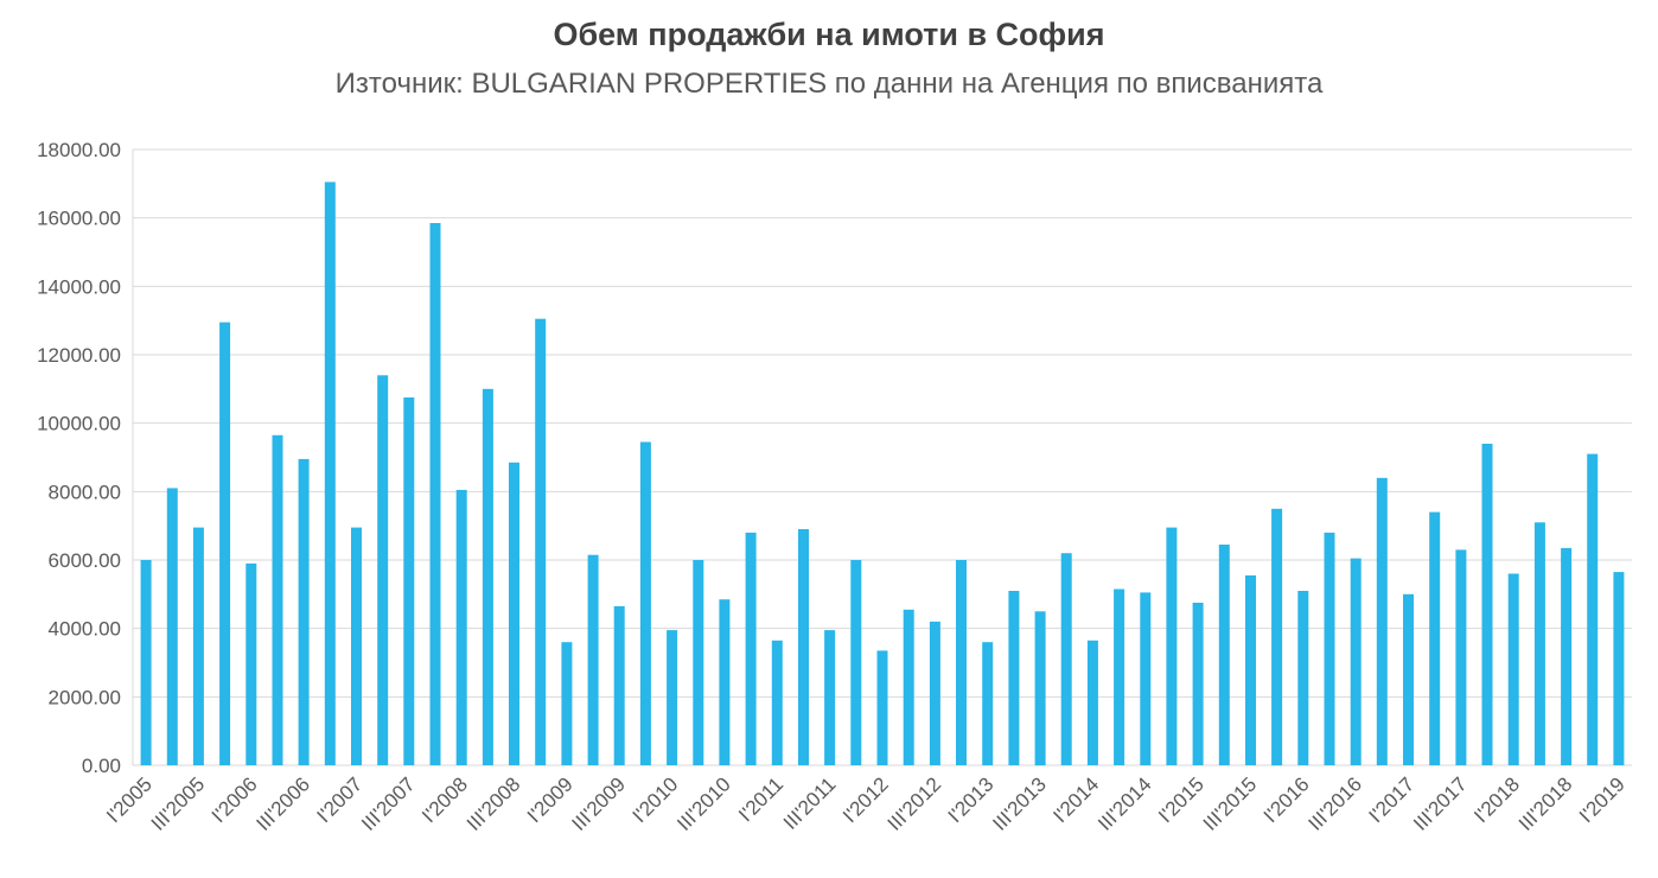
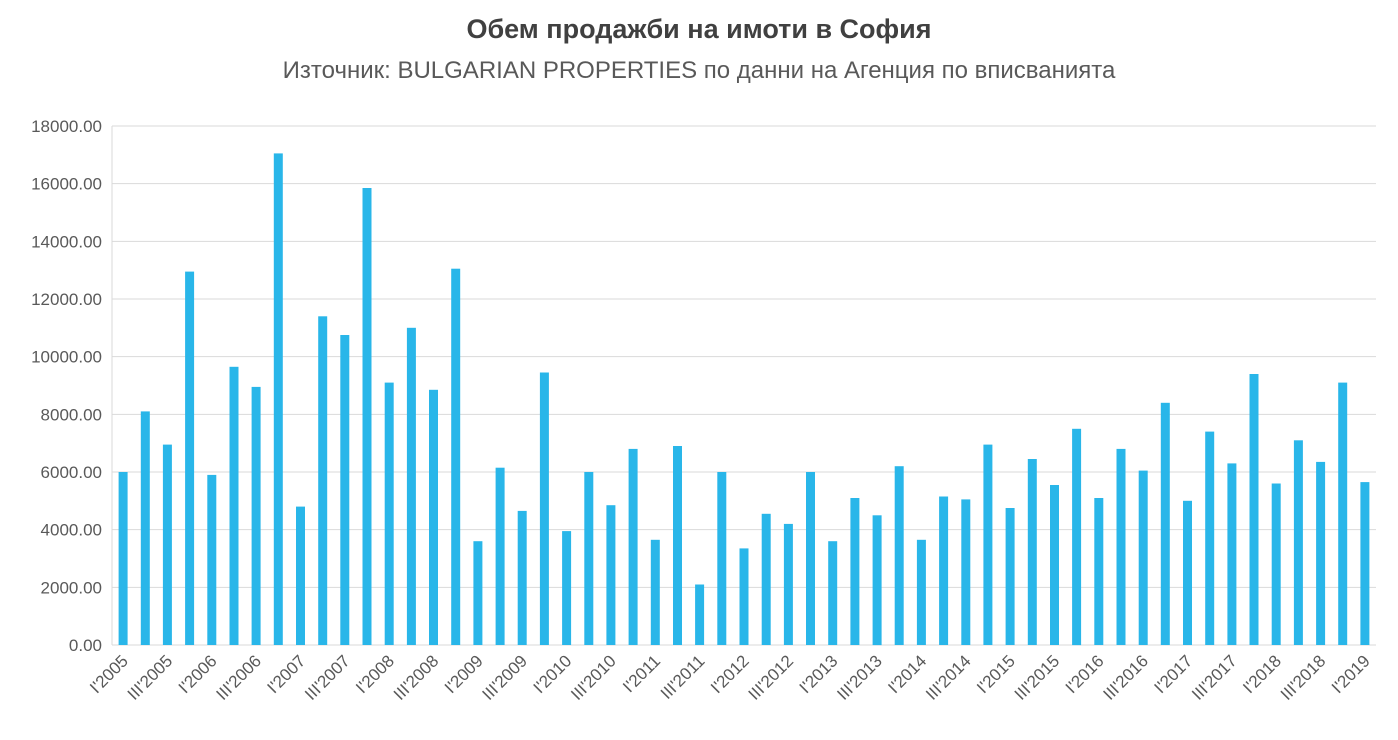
I'2007: 7000 -> 4800
I'2008: 8000 -> 9100
III'2011: 4000 -> 2100
